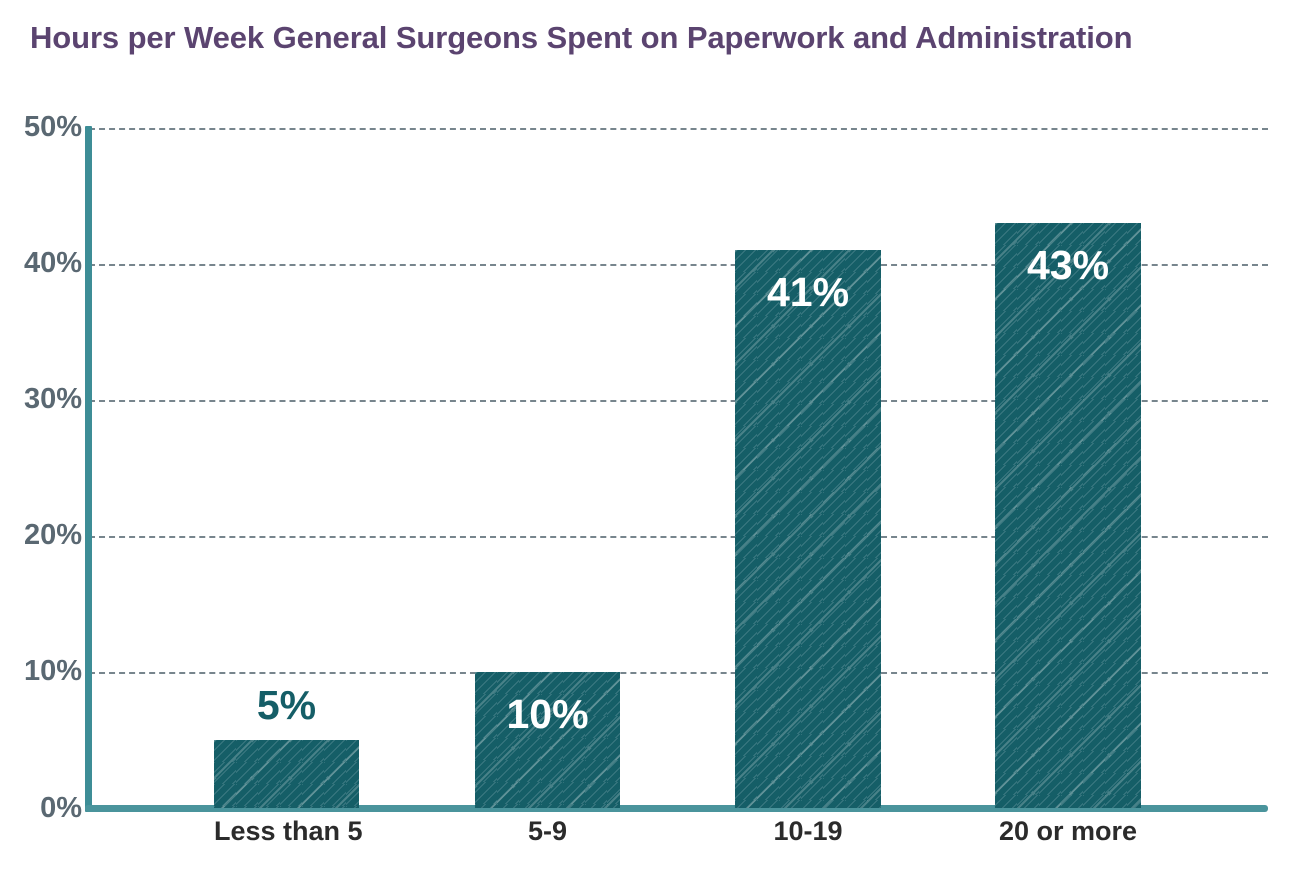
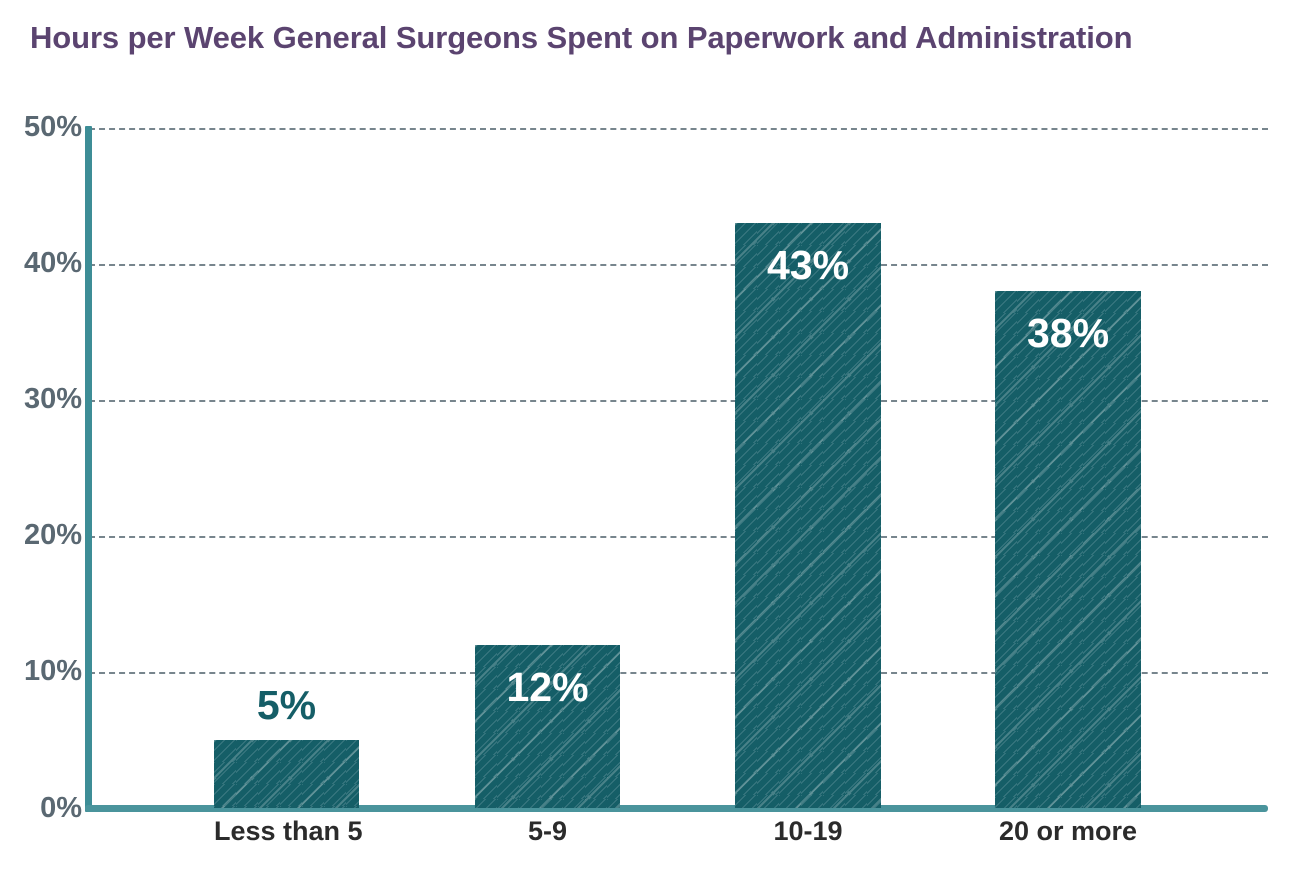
5-9: 10% -> 12%
10-19: 41% -> 43%
20 or more: 43% -> 38%
